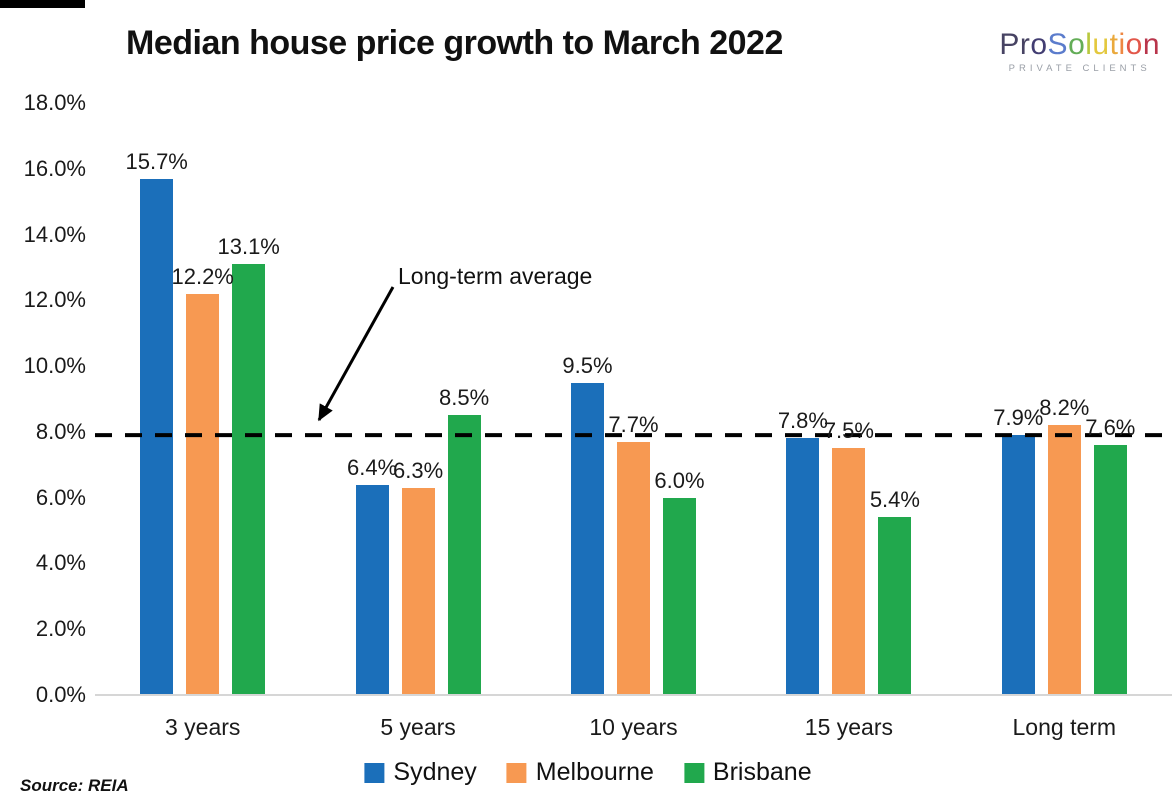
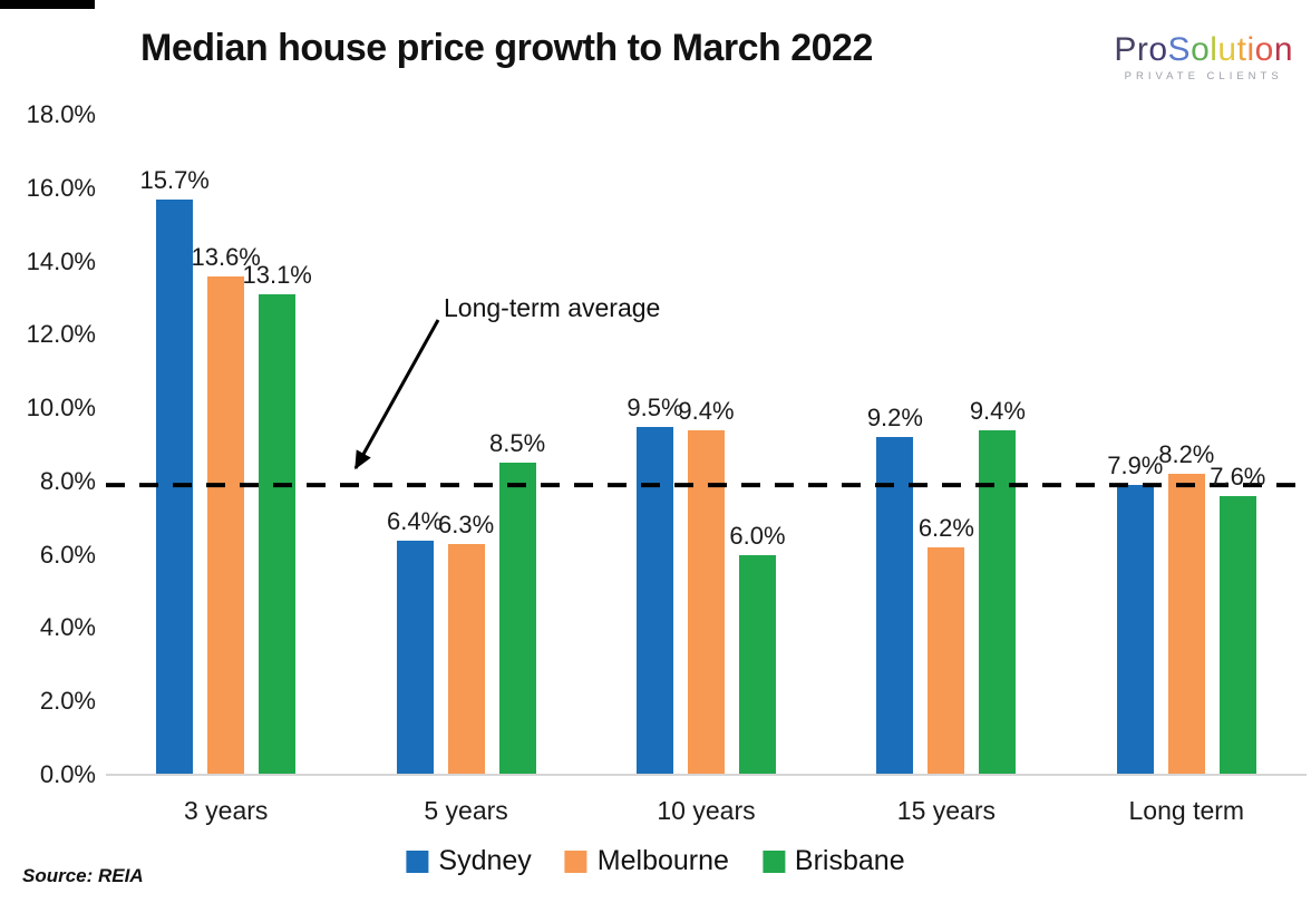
Melbourne/3 years: 12.2% -> 13.6%
Melbourne/10 years: 7.7% -> 9.4%
Sydney/15 years: 7.8% -> 9.2%
Melbourne/15 years: 7.5% -> 6.2%
Brisbane/15 years: 5.4% -> 9.4%
